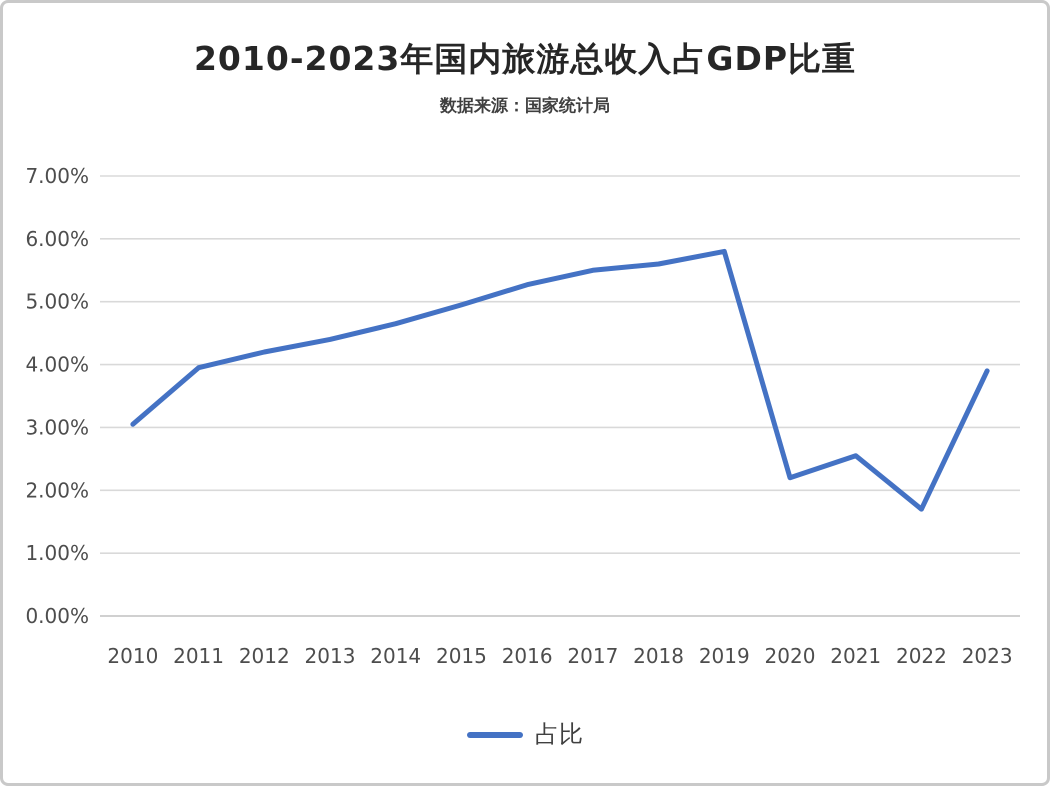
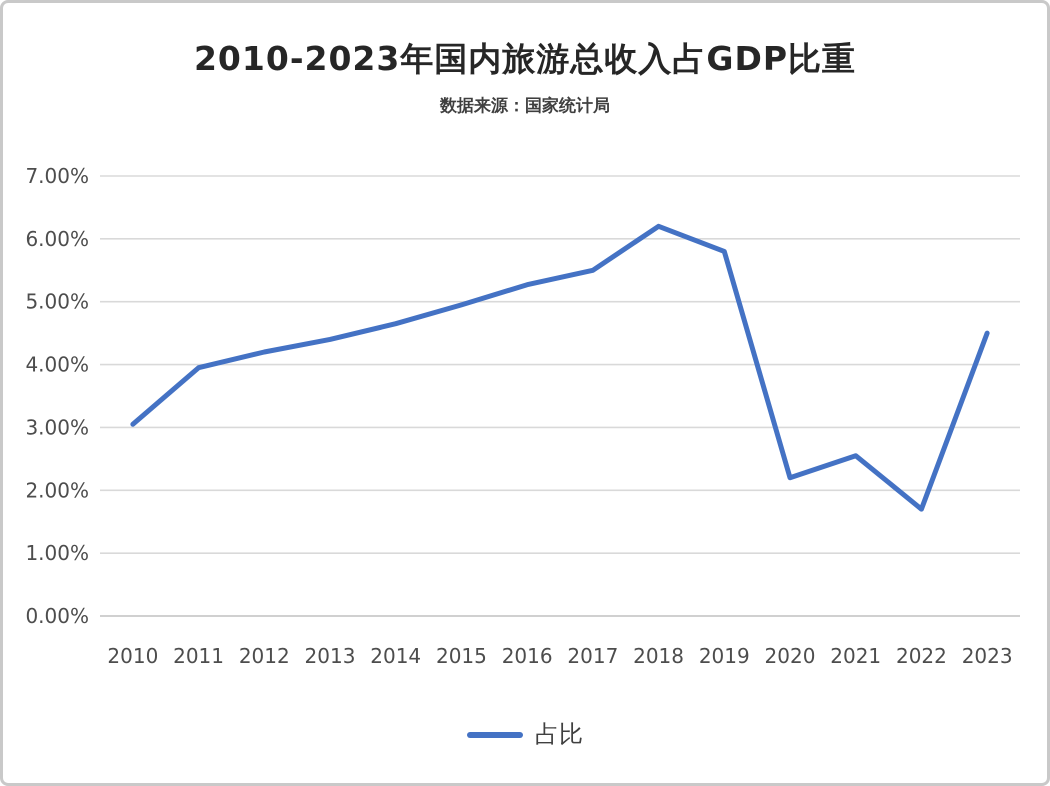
2018: 5.6% -> 6.2%
2023: 3.9% -> 4.5%
